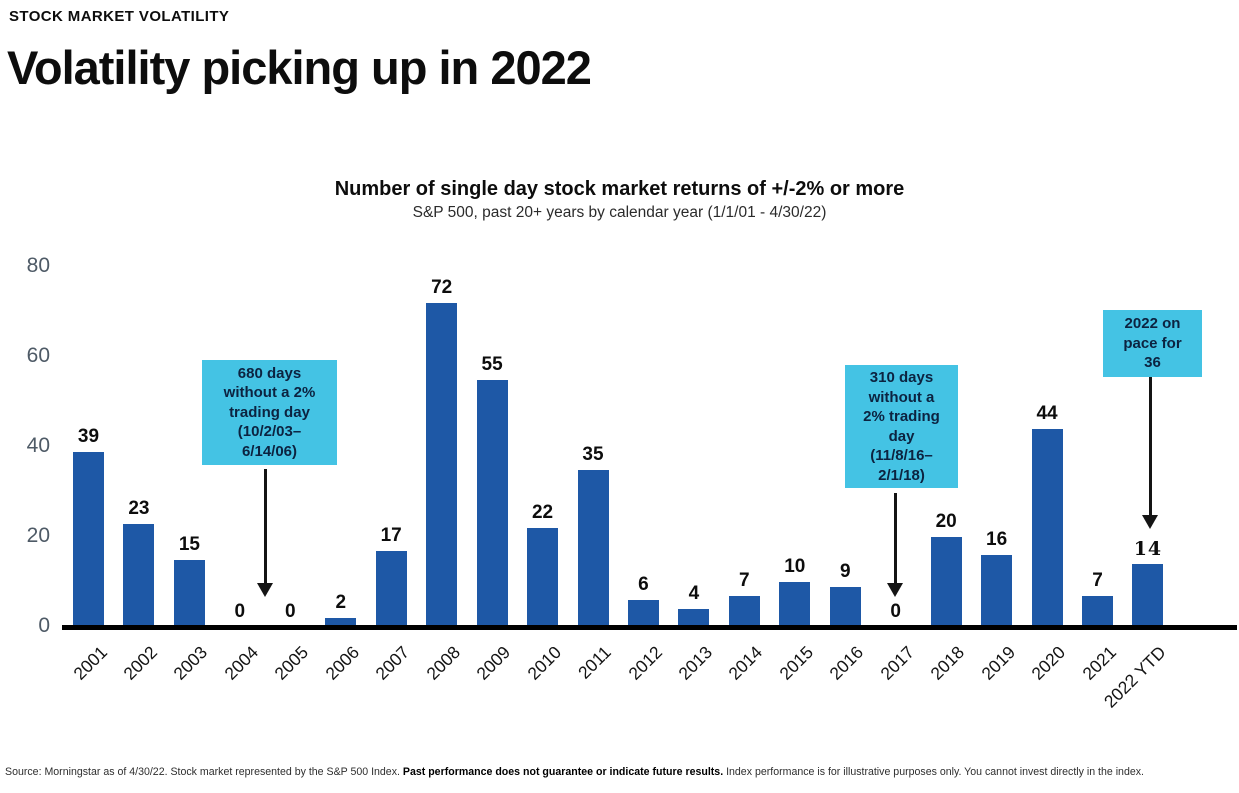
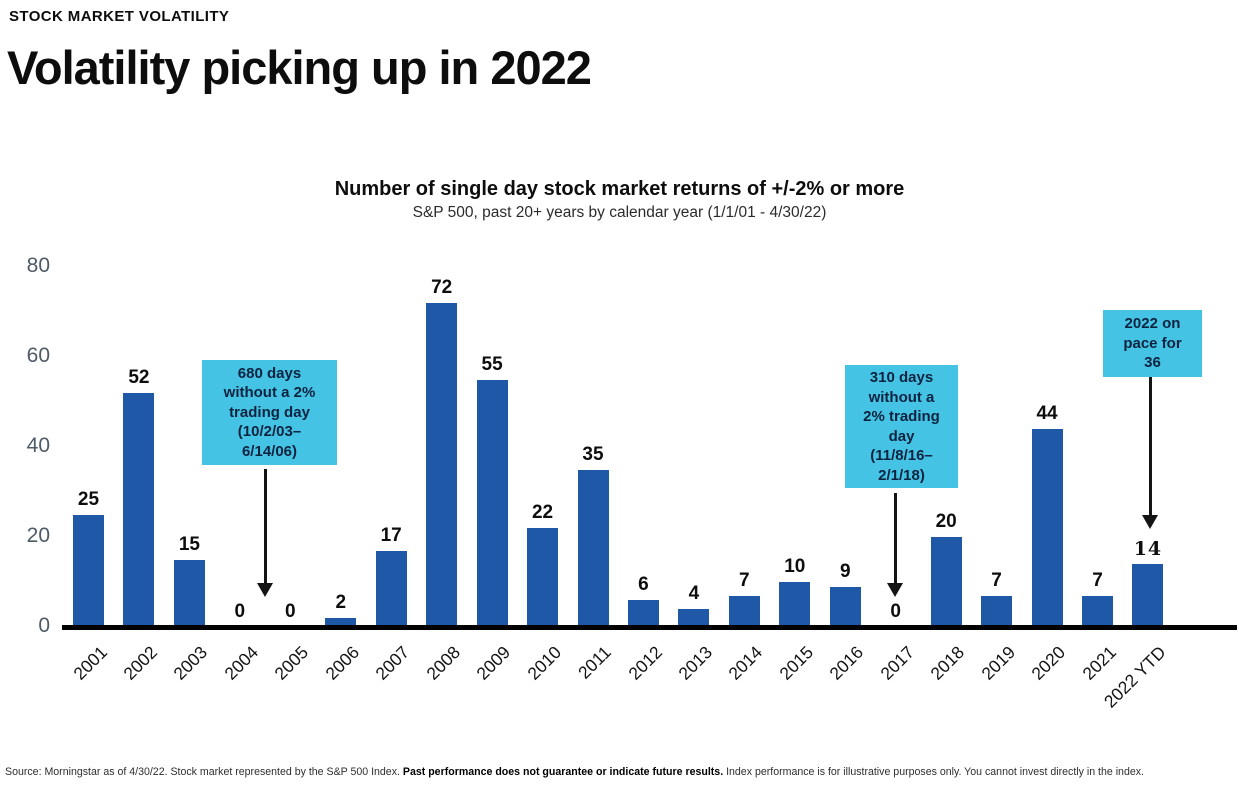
2001: 39 -> 25
2002: 23 -> 52
2019: 16 -> 7
